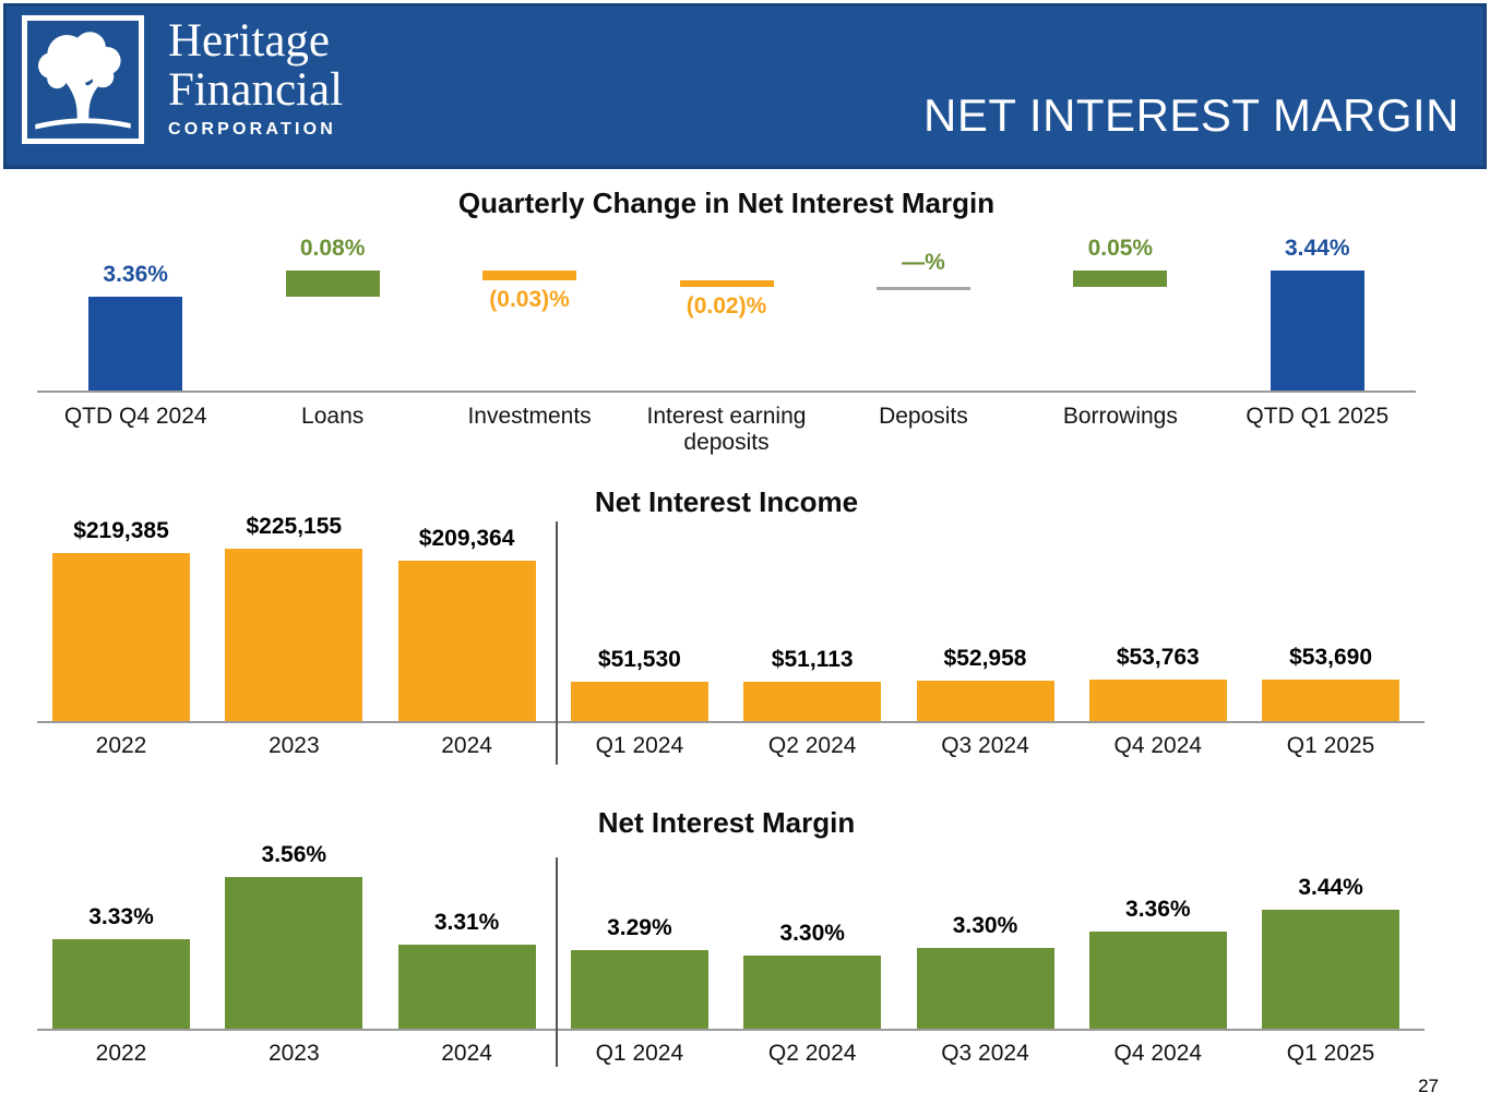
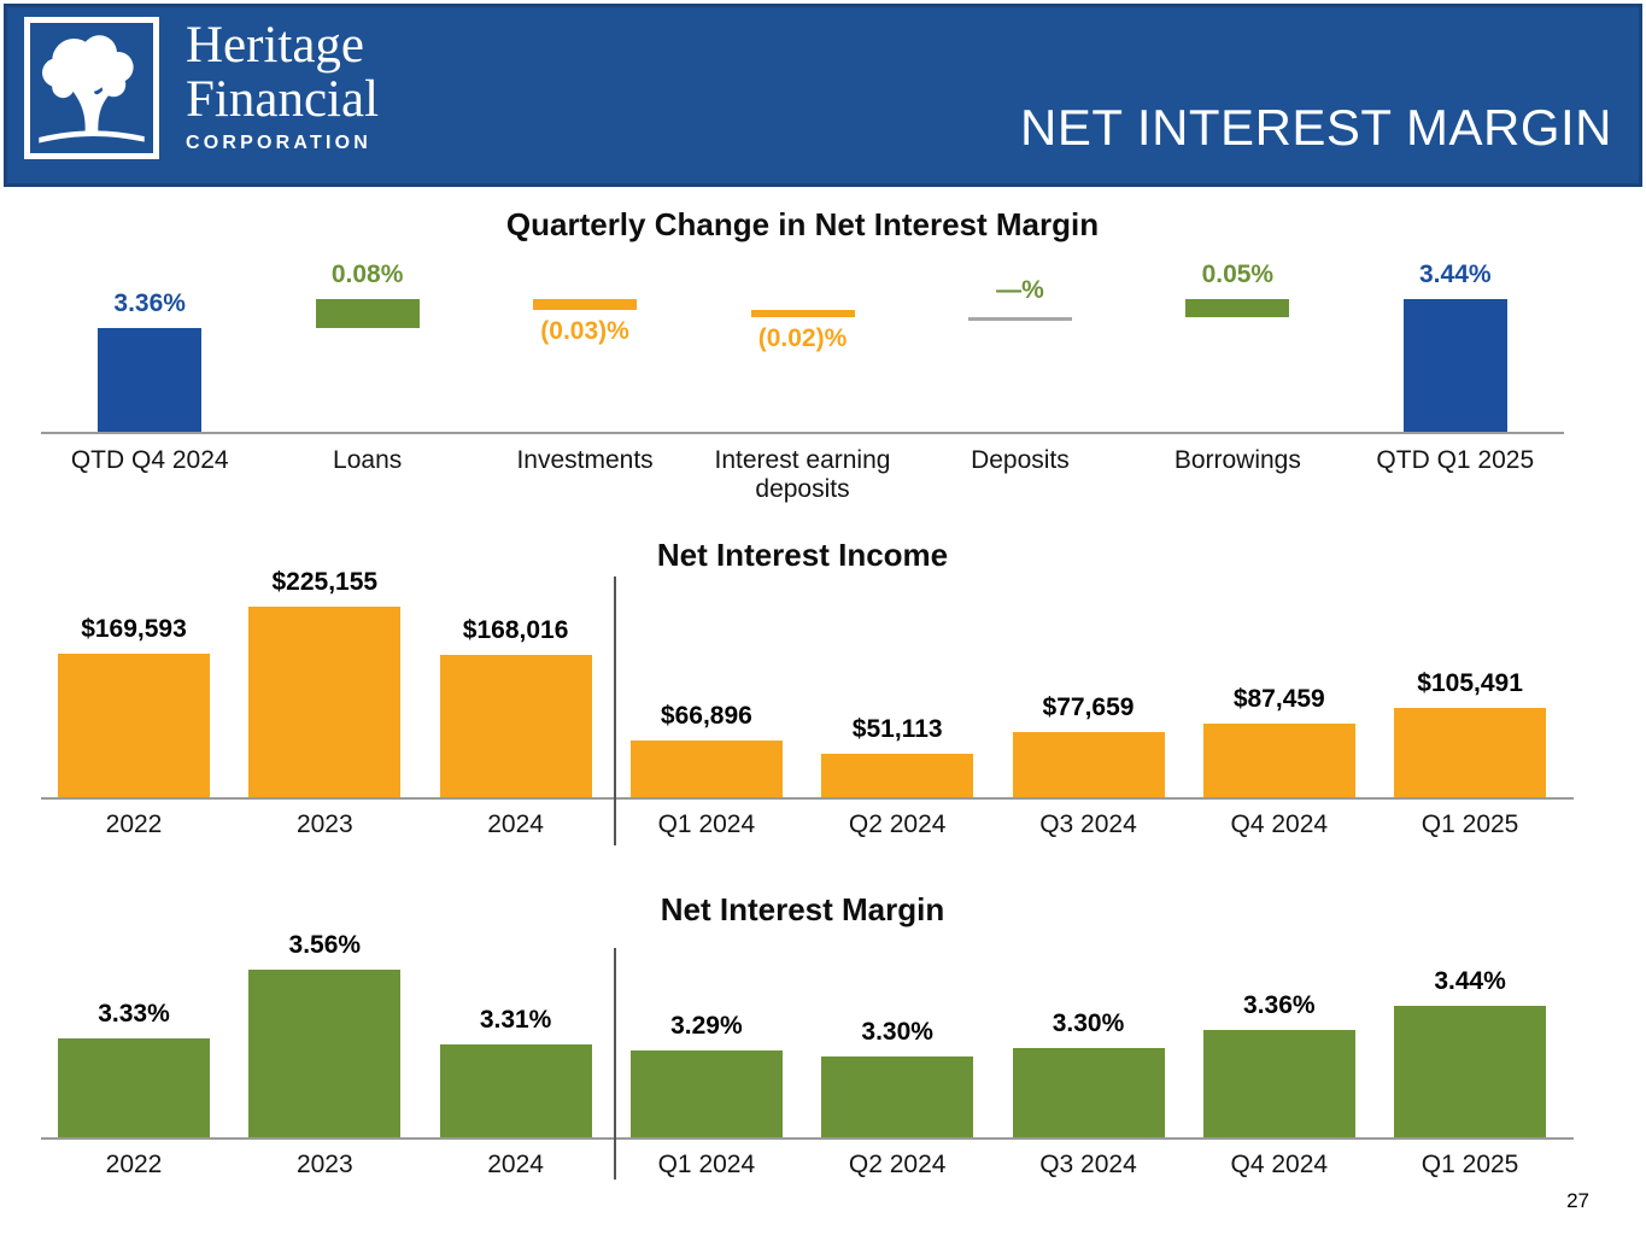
Net Interest Income/2022: $219,385 -> $169,593
Net Interest Income/2024: $209,364 -> $168,016
Net Interest Income/Q1 2024: $51,530 -> $66,896
Net Interest Income/Q3 2024: $52,958 -> $77,659
Net Interest Income/Q4 2024: $53,763 -> $87,459
Net Interest Income/Q1 2025: $53,690 -> $105,491
